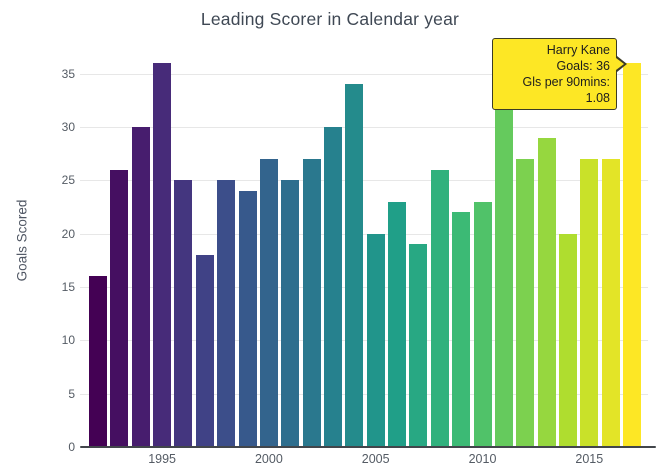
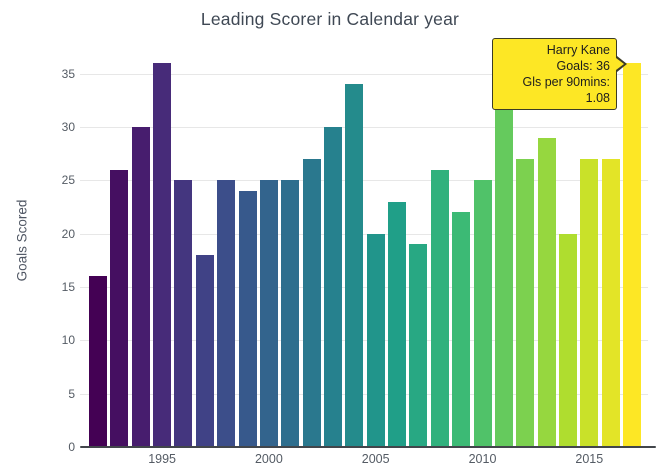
2000: 27 -> 25
2010: 23 -> 25
